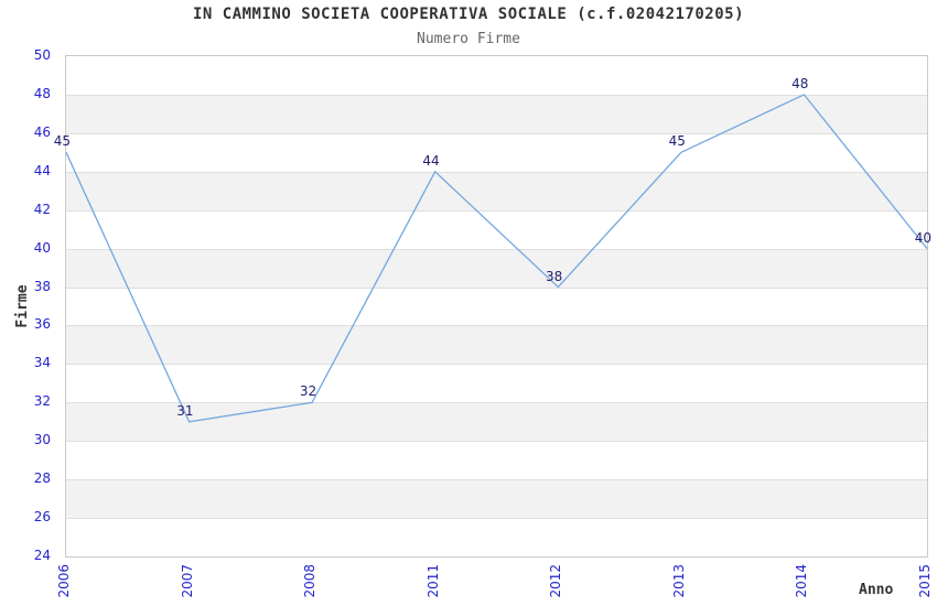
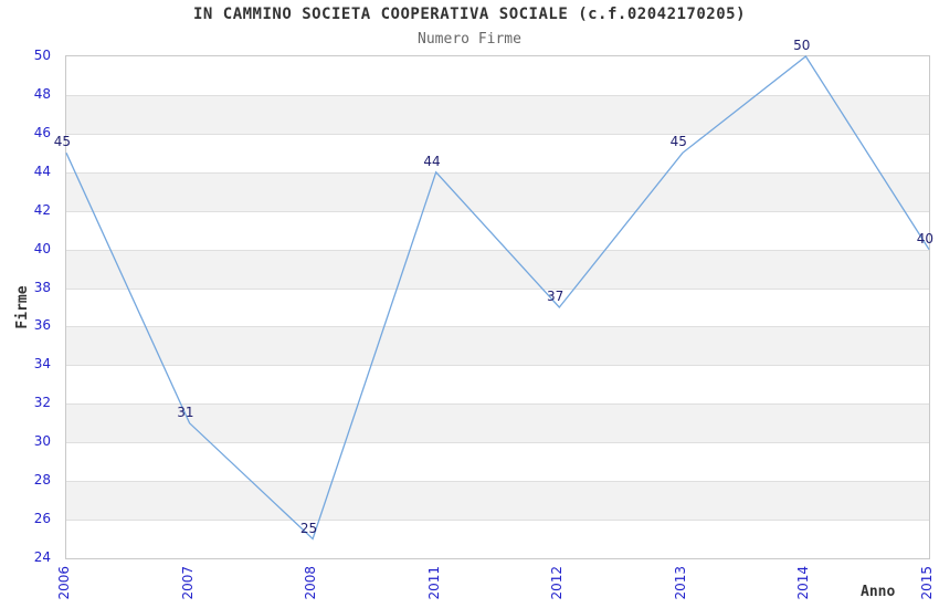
2008: 32 -> 25
2012: 38 -> 37
2014: 48 -> 50
